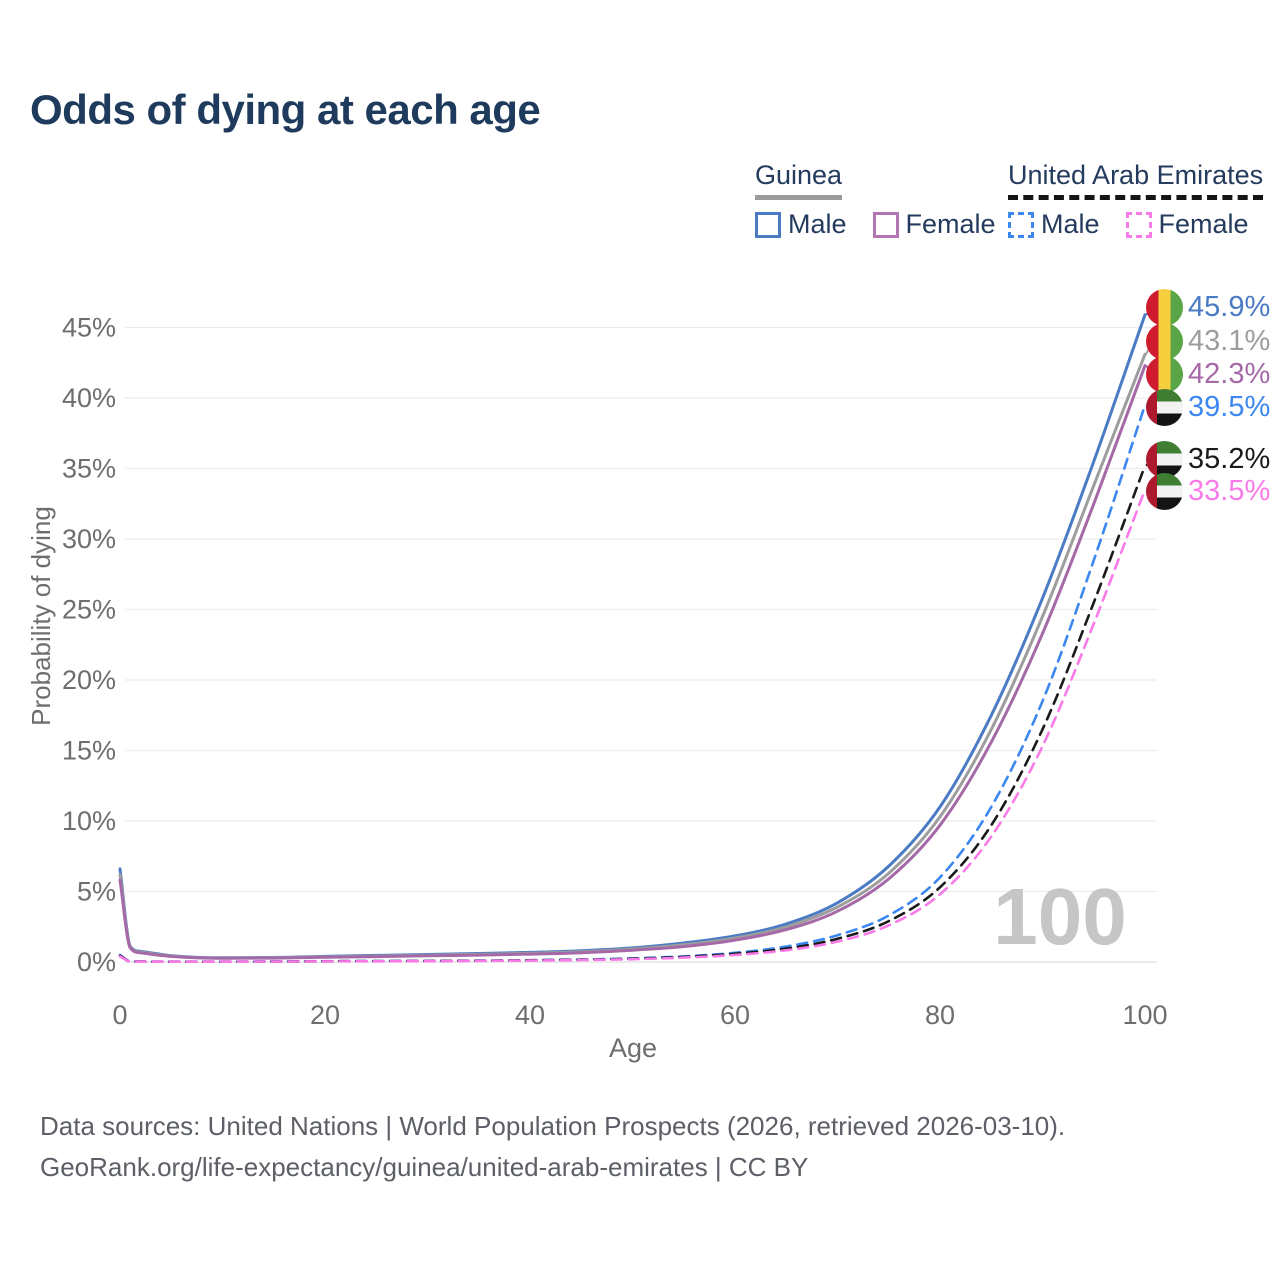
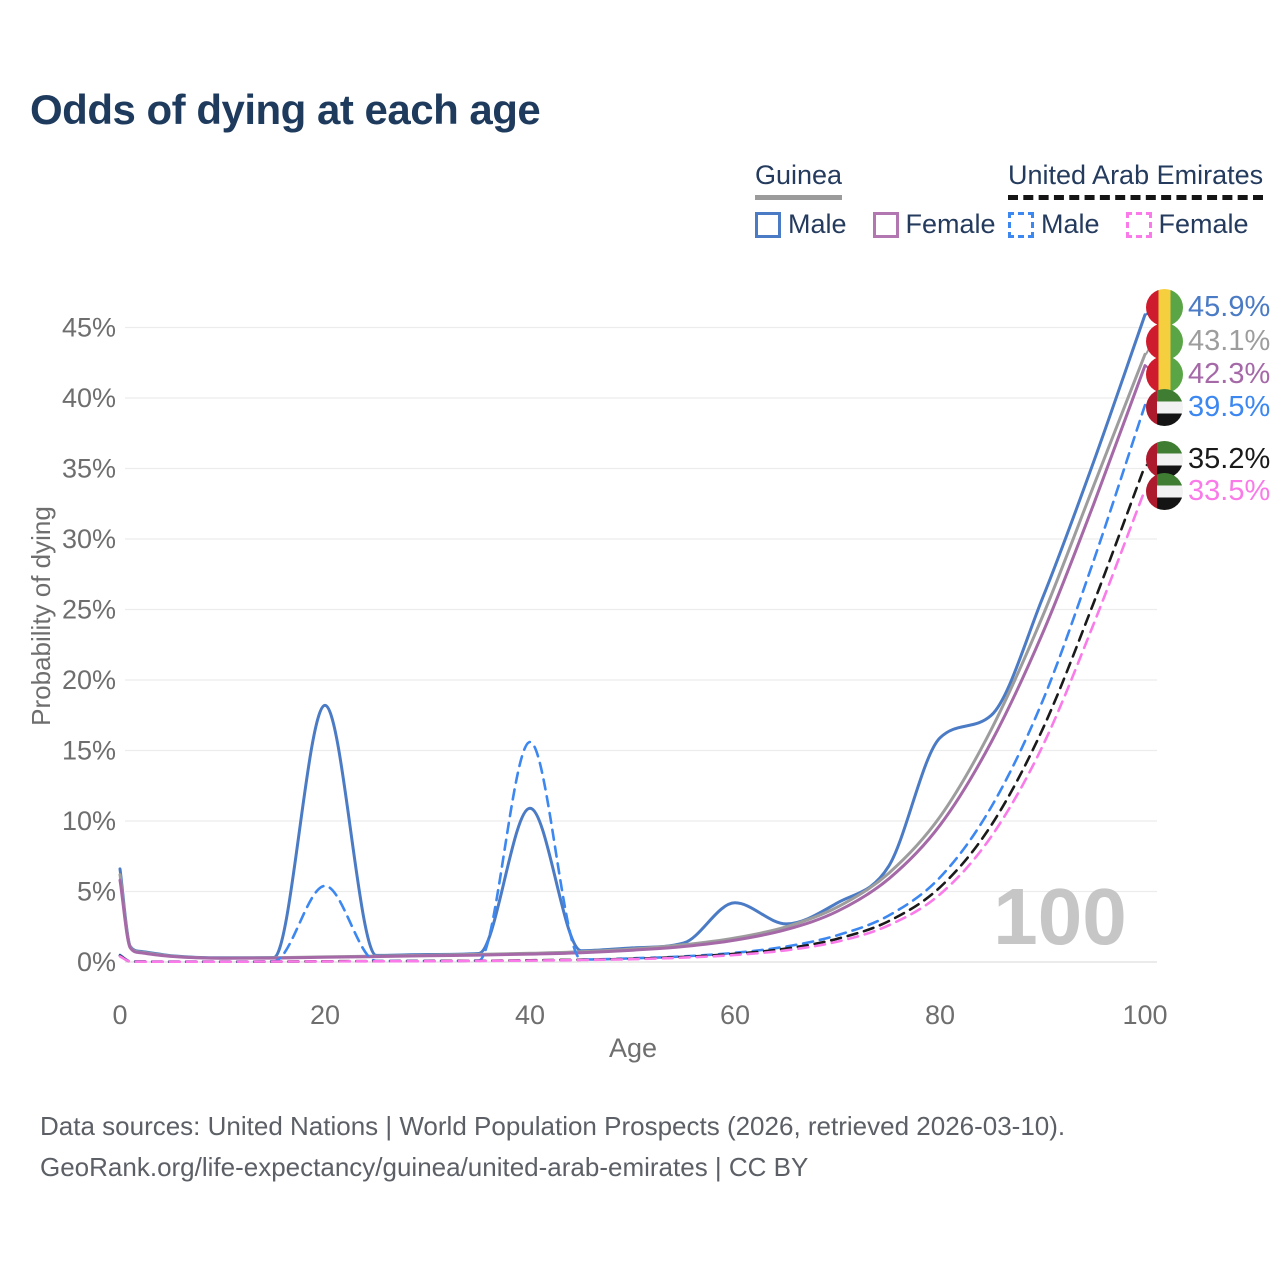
Guinea Male/20: 0.4% -> 18.2%
United Arab Emirates Male/20: 0.1% -> 5.4%
Guinea Male/40: 0.7% -> 10.9%
United Arab Emirates Male/40: 0.1% -> 15.6%
Guinea Male/60: 1.9% -> 4.2%
Guinea Male/80: 11.0% -> 15.9%
